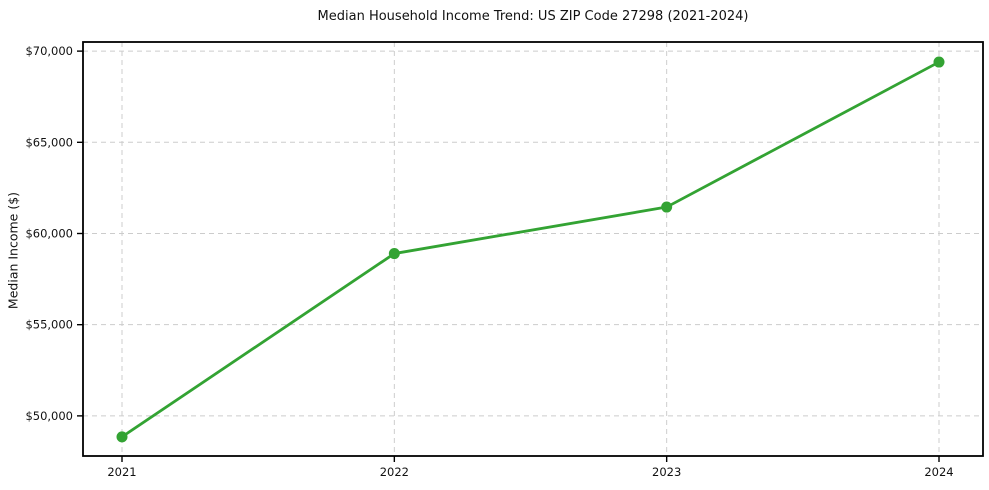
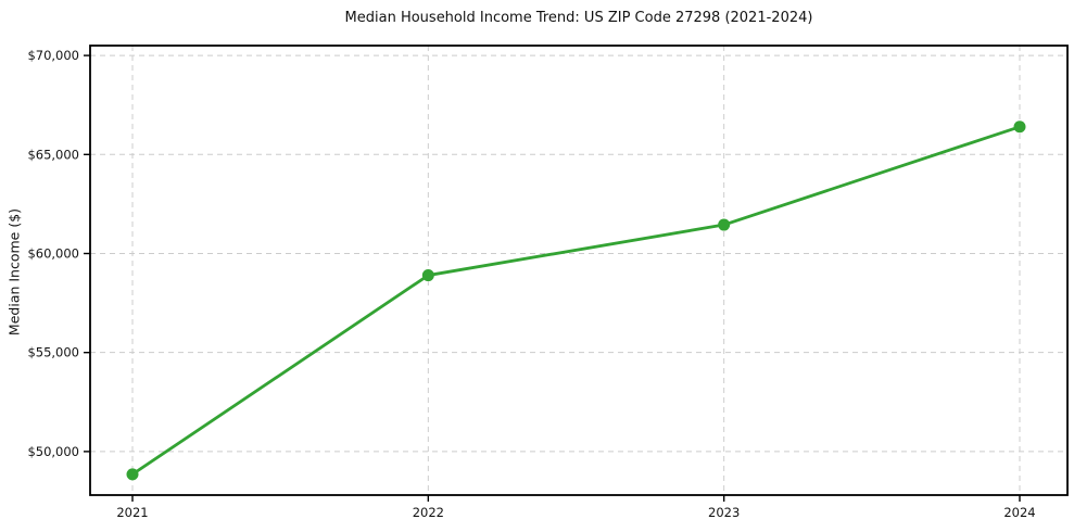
2024: $69400 -> $66400
